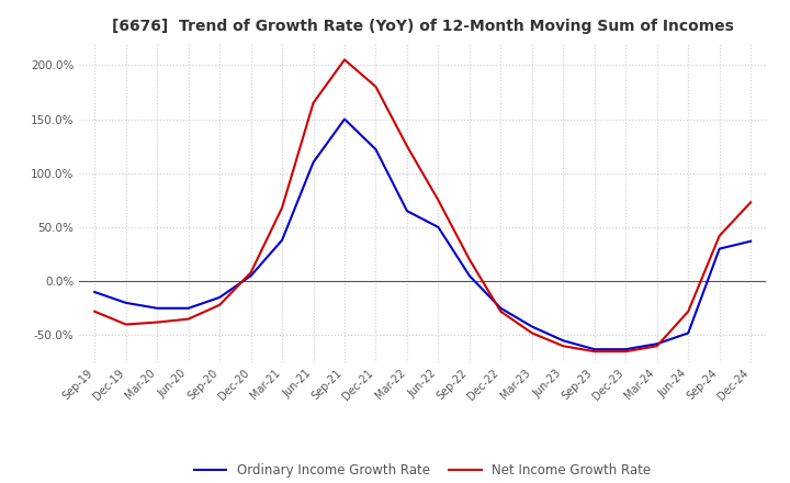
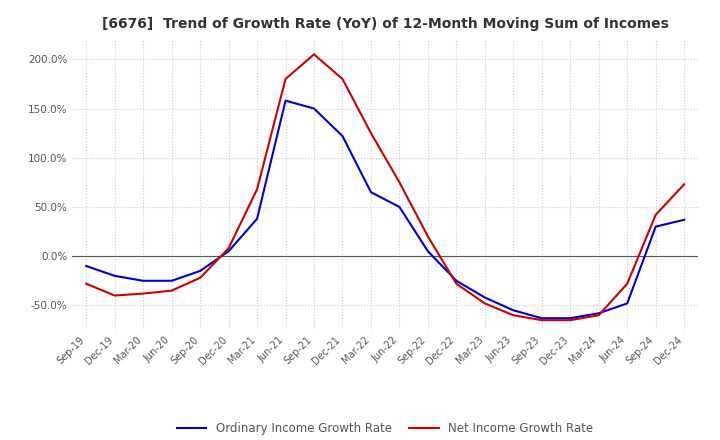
Ordinary Income Growth Rate/Jun-21: 110% -> 158%
Net Income Growth Rate/Jun-21: 165% -> 180%
